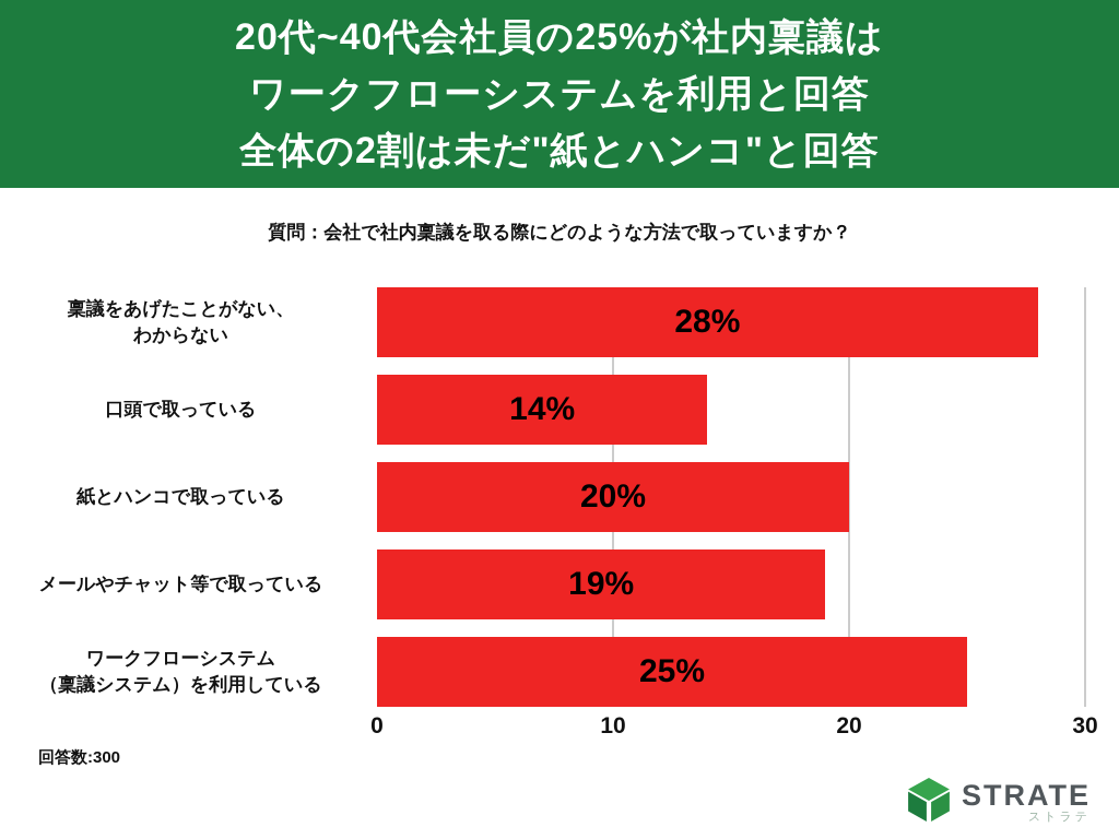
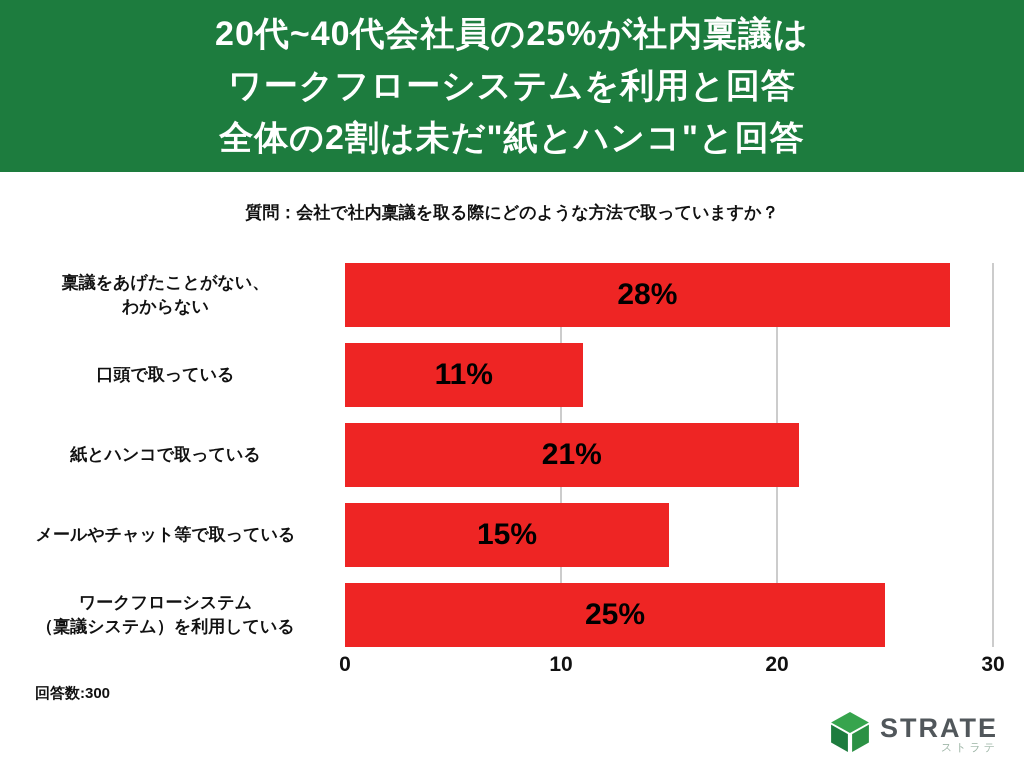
口頭で取っている: 14% -> 11%
紙とハンコで取っている: 20% -> 21%
メールやチャット等で取っている: 19% -> 15%
